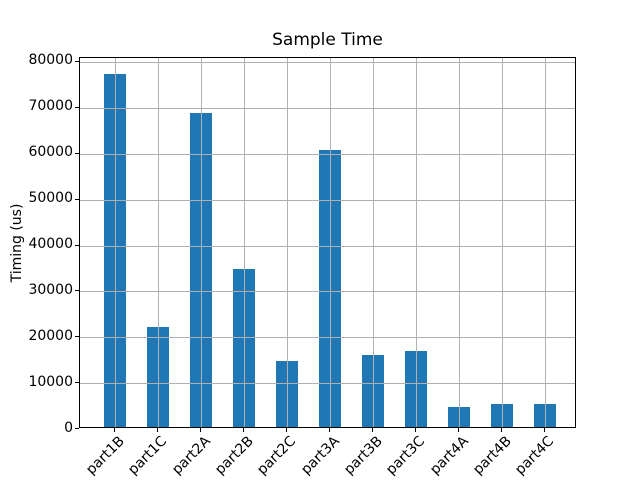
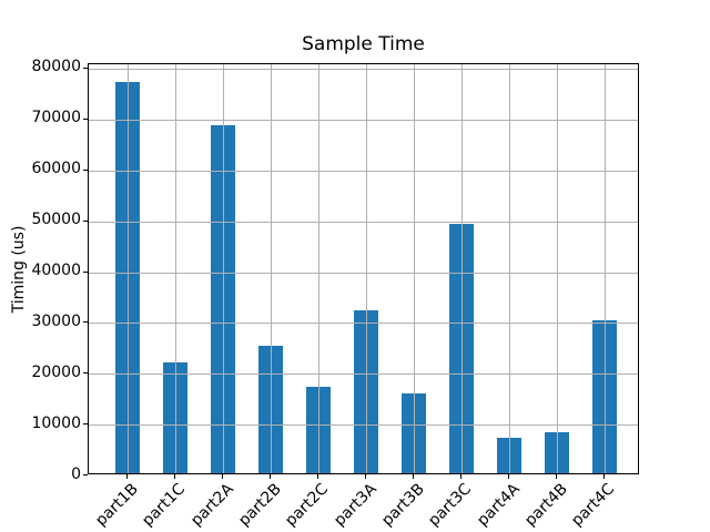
part2B: 34000 -> 25000
part2C: 14000 -> 17000
part3A: 60000 -> 32000
part3C: 17000 -> 49000
part4A: 4000 -> 7000
part4B: 5000 -> 8000
part4C: 5000 -> 30000
